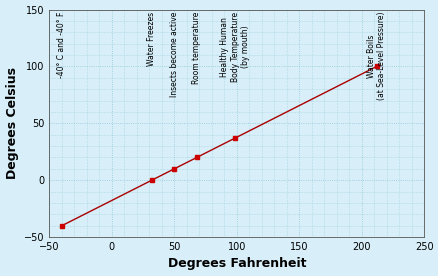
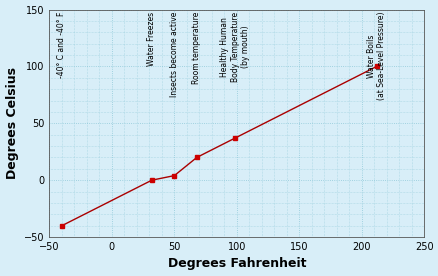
50: 10 -> 4
